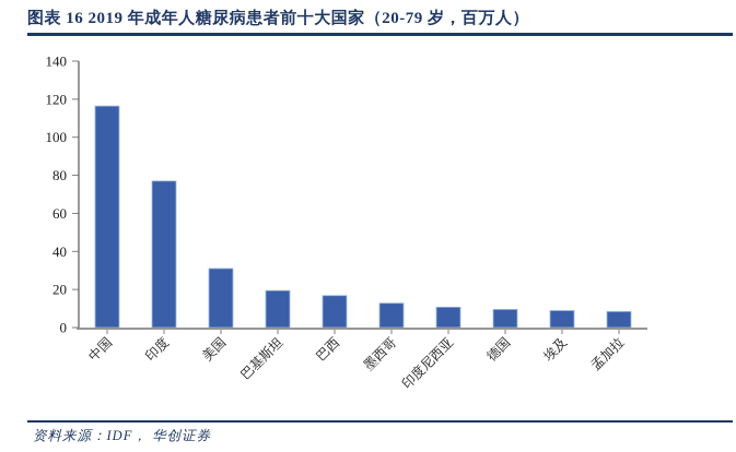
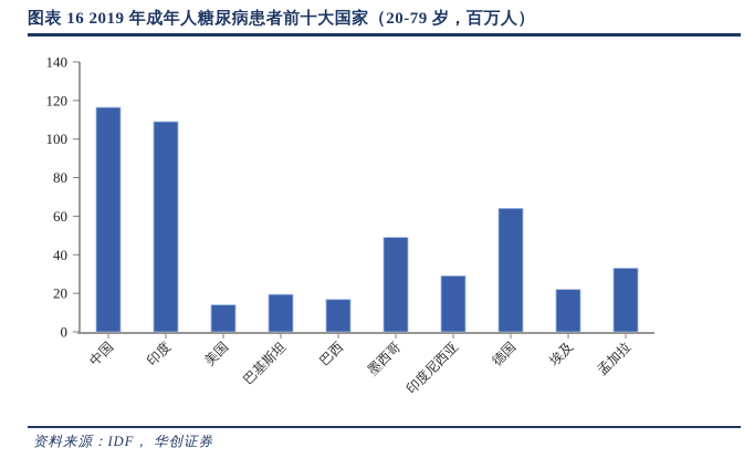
印度: 77 -> 109
美国: 31 -> 14
墨西哥: 13 -> 49
印度尼西亚: 11 -> 29
德国: 10 -> 64
埃及: 9 -> 22
孟加拉: 8 -> 33
